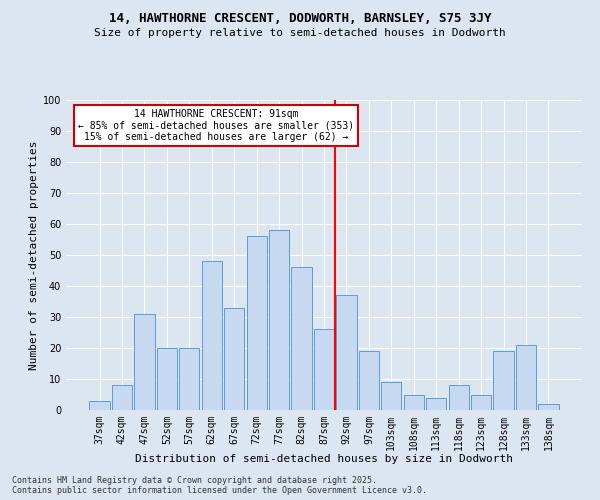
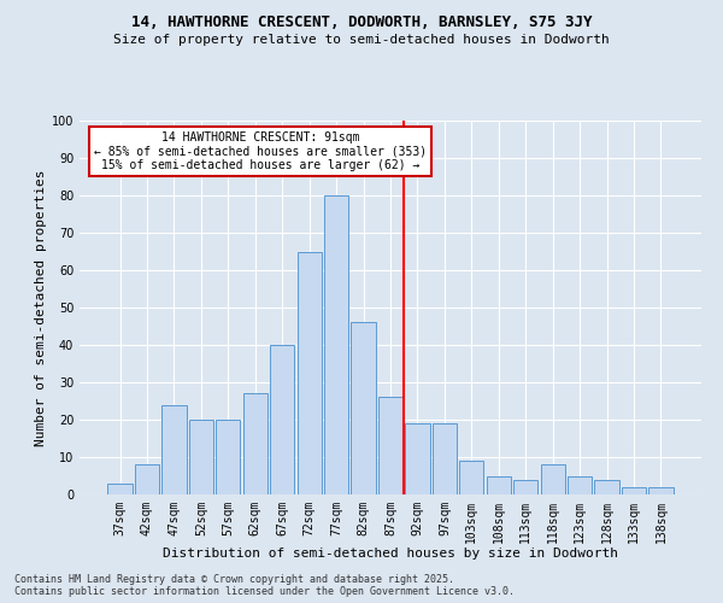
47sqm: 31 -> 24
62sqm: 48 -> 27
67sqm: 33 -> 40
72sqm: 56 -> 65
77sqm: 58 -> 80
92sqm: 37 -> 19
128sqm: 19 -> 4
133sqm: 21 -> 2
